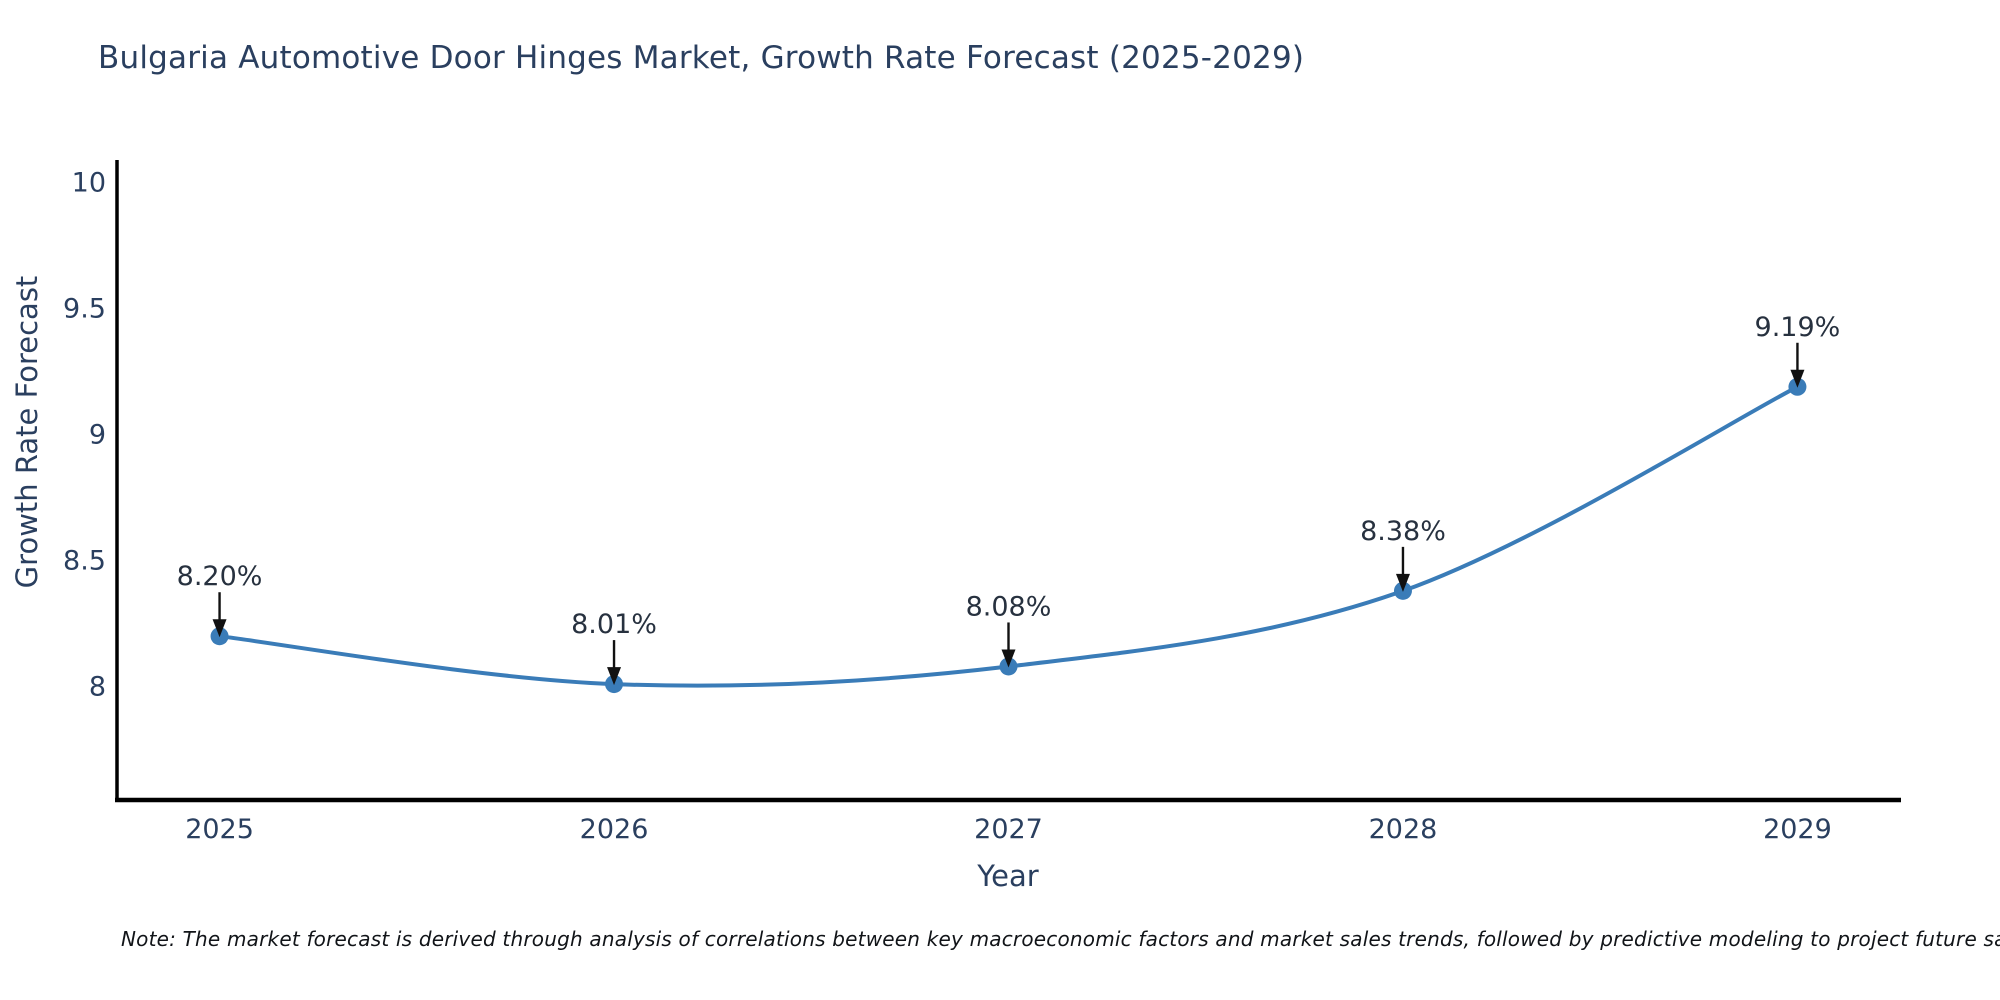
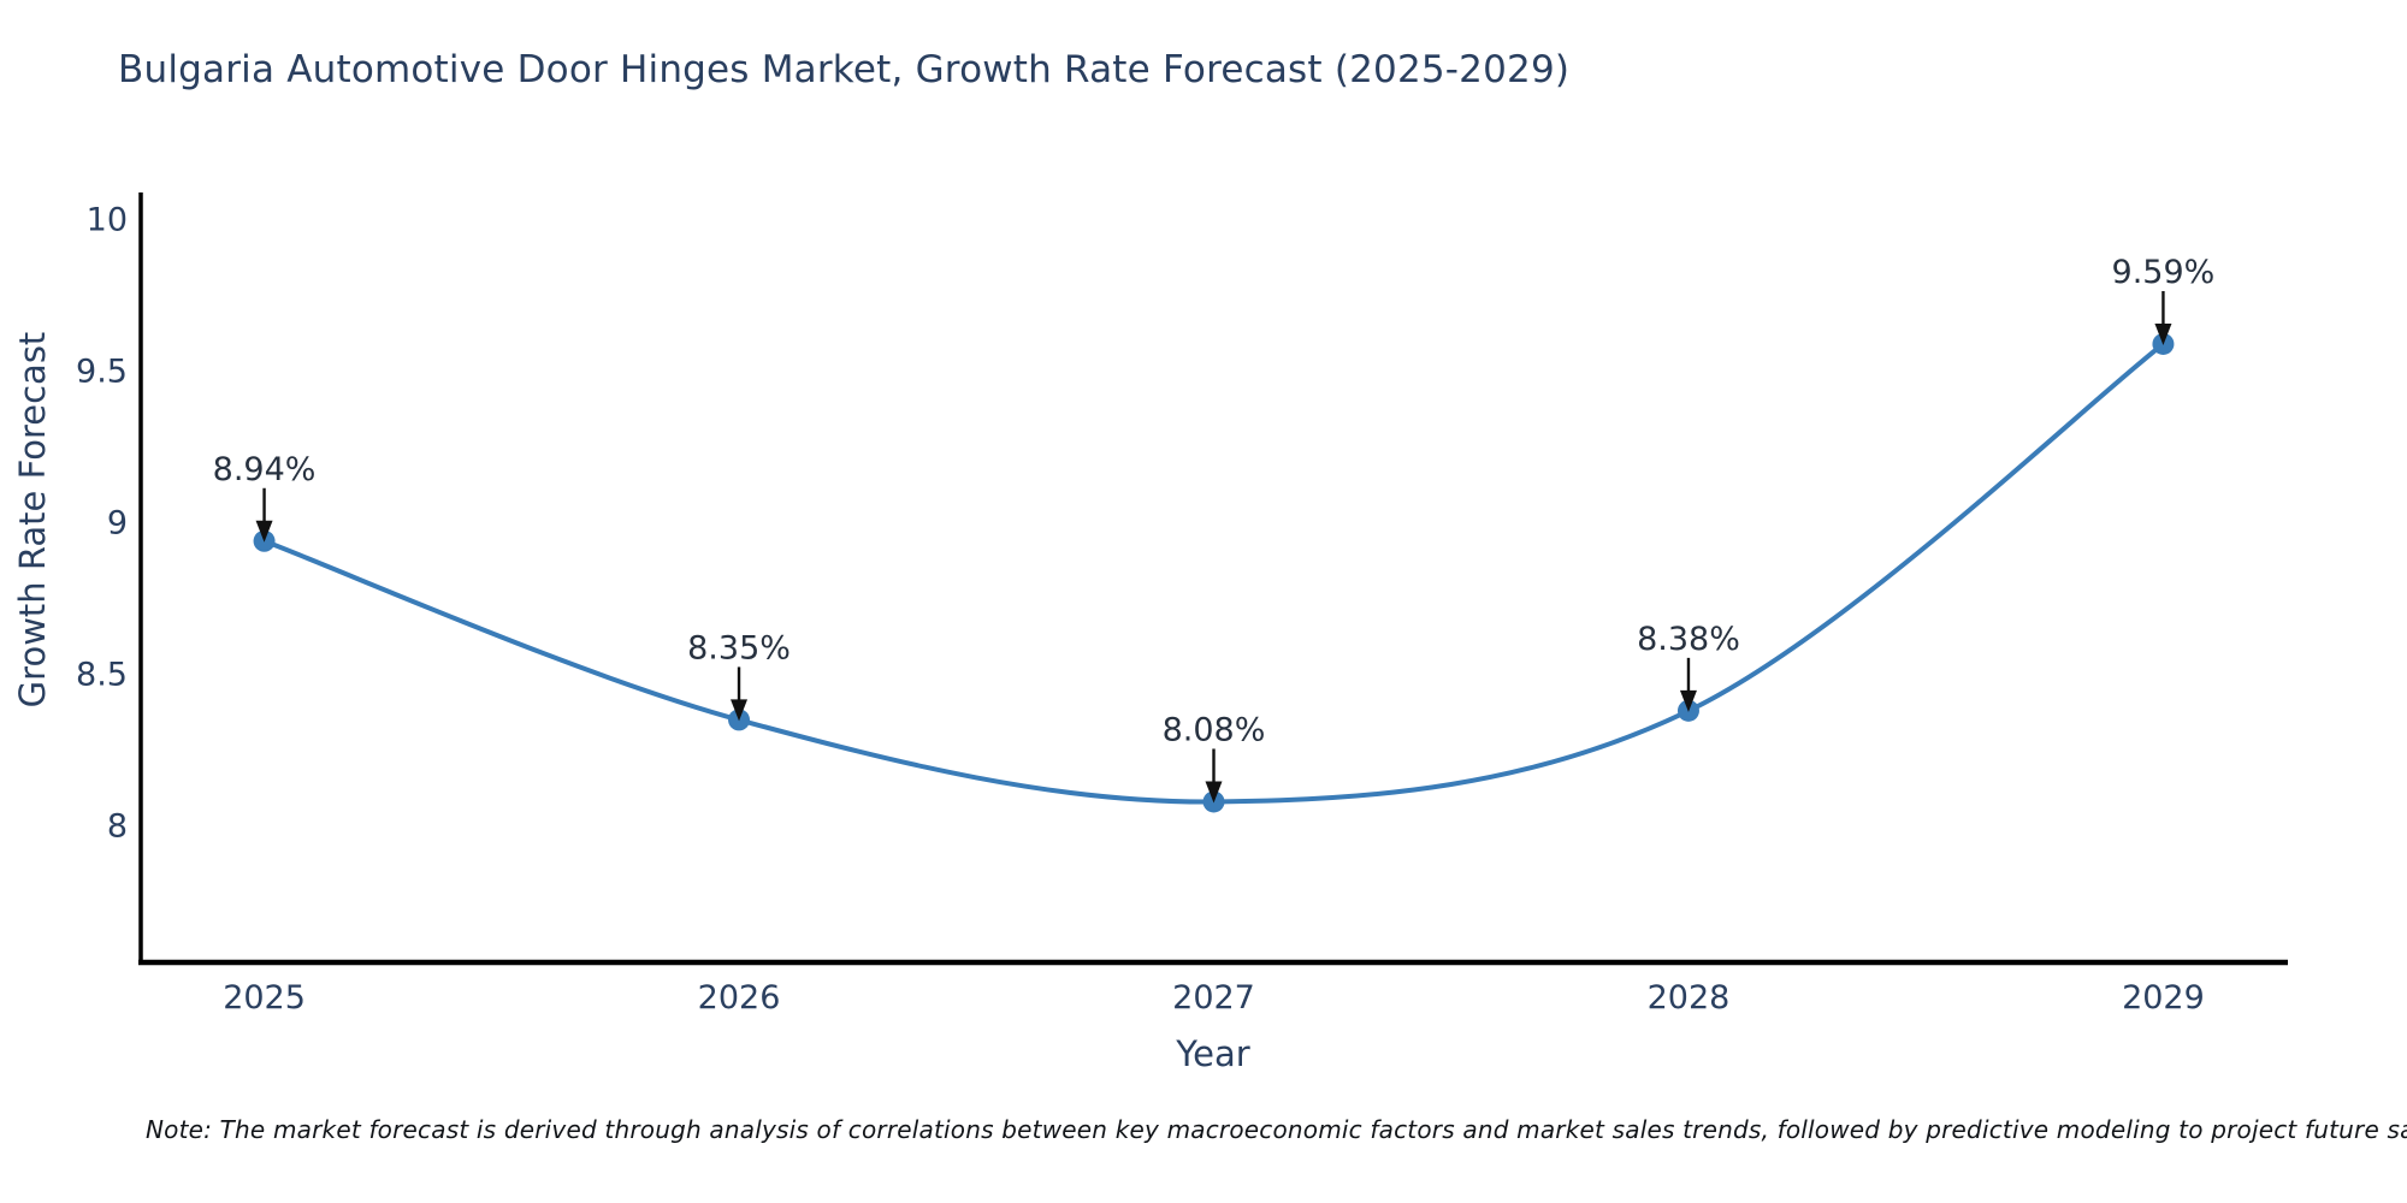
2025: 8.20% -> 8.94%
2026: 8.01% -> 8.35%
2029: 9.19% -> 9.59%
